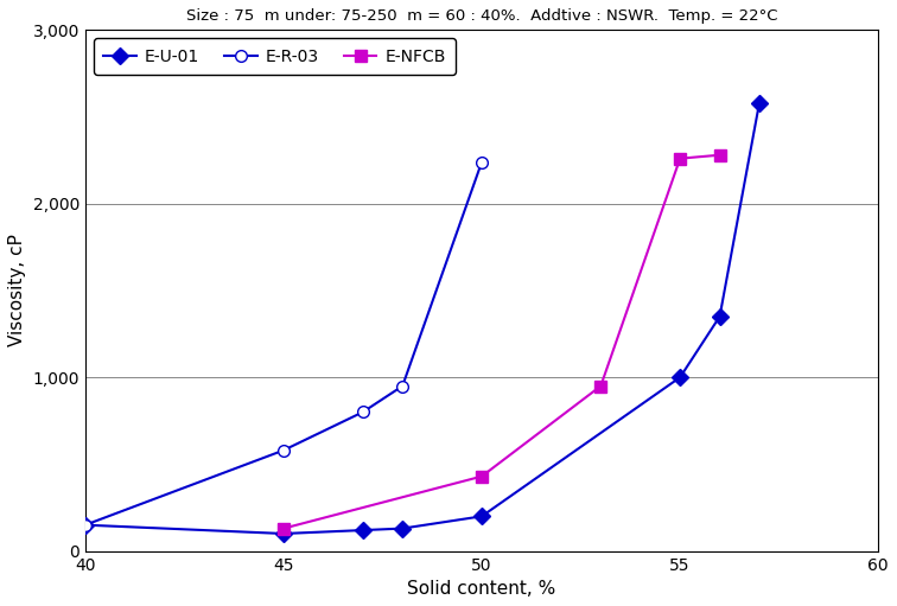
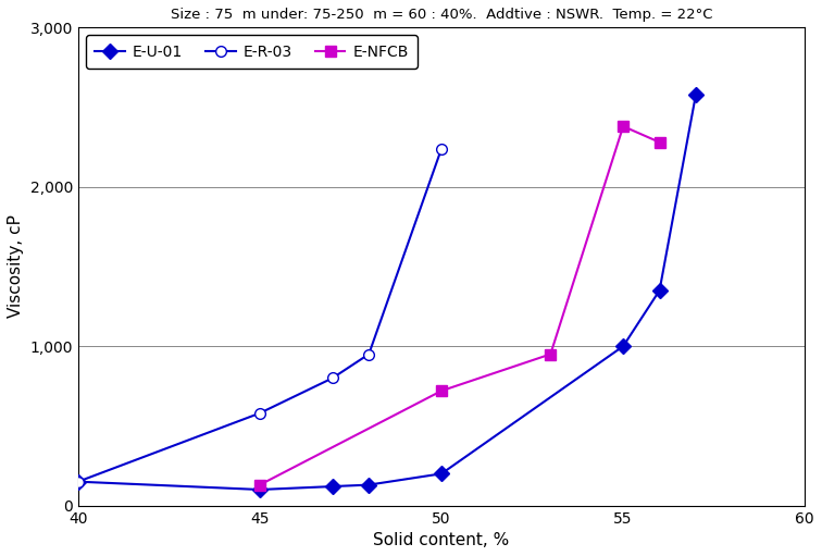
E-NFCB/50: 430 -> 720
E-NFCB/55: 2,260 -> 2,380
